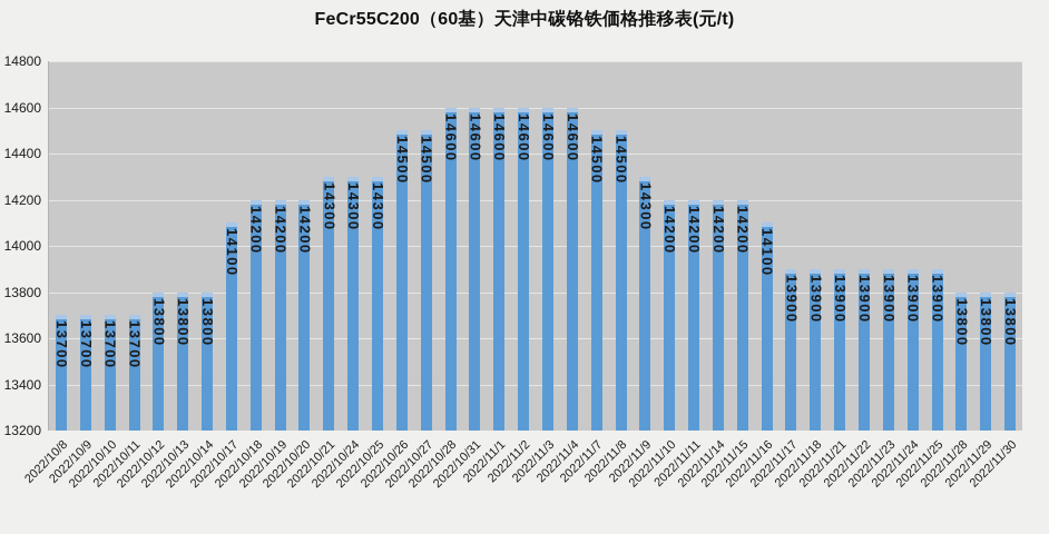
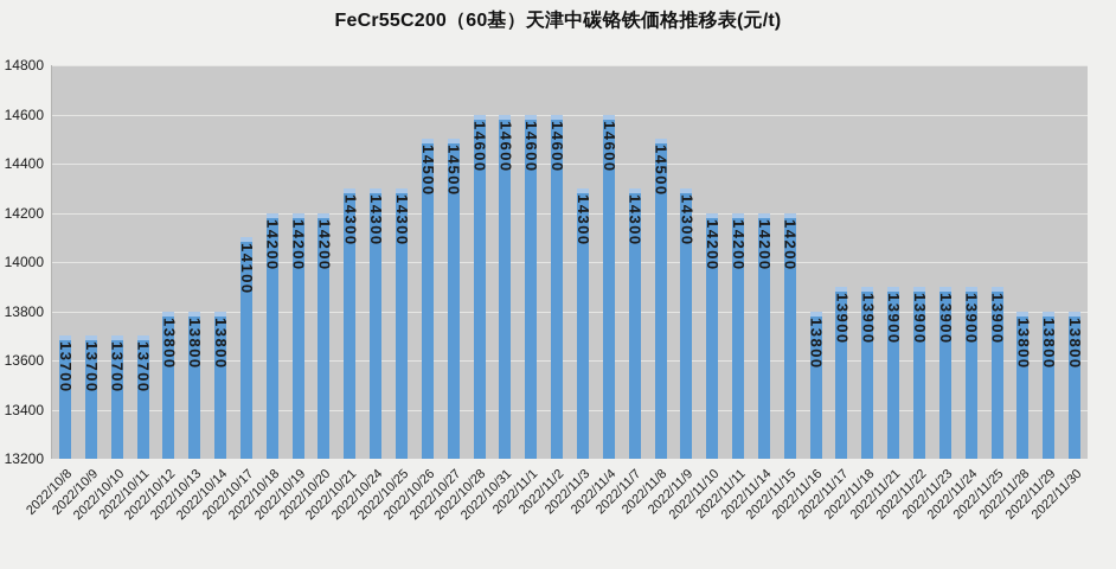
2022/11/3: 14600 -> 14300
2022/11/7: 14500 -> 14300
2022/11/16: 14100 -> 13800
